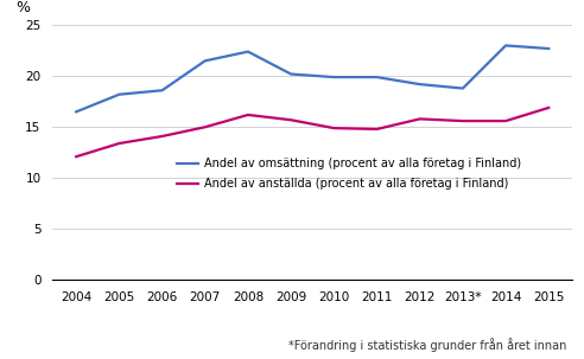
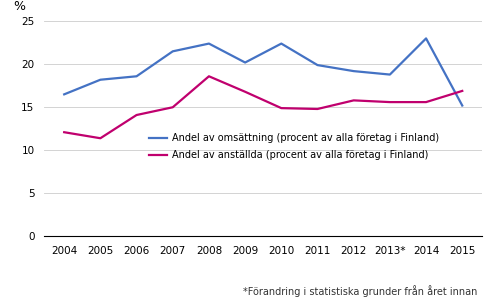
Andel av anställda (procent av alla företag i Finland)/2005: 13.4 -> 11.4
Andel av anställda (procent av alla företag i Finland)/2008: 16.2 -> 18.6
Andel av anställda (procent av alla företag i Finland)/2009: 15.7 -> 16.8
Andel av omsättning (procent av alla företag i Finland)/2010: 19.9 -> 22.4
Andel av omsättning (procent av alla företag i Finland)/2015: 22.7 -> 15.2
